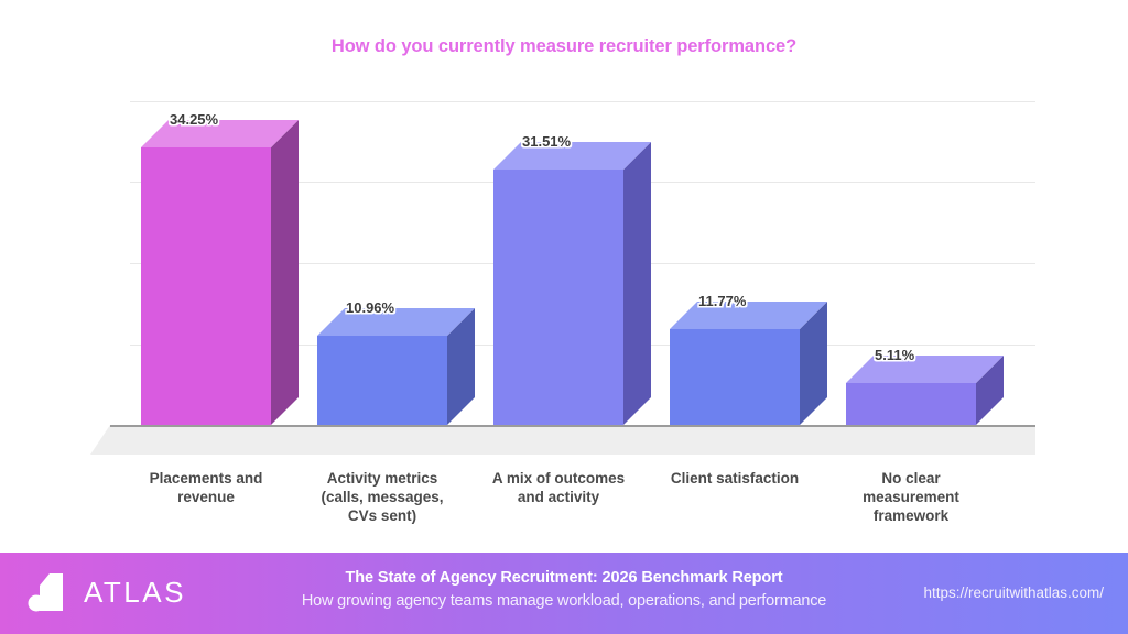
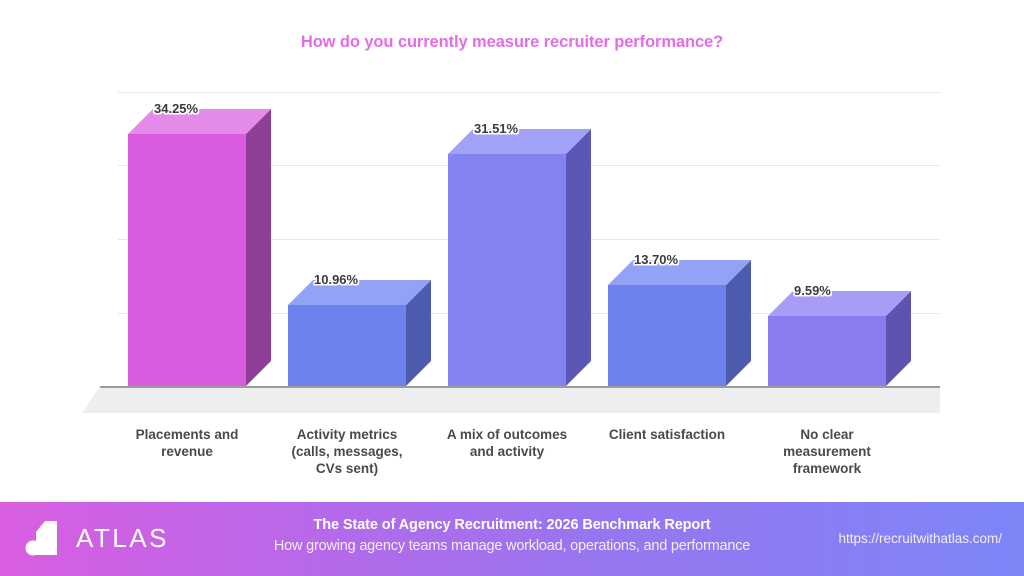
Client satisfaction: 11.77% -> 13.70%
No clear measurement framework: 5.11% -> 9.59%
